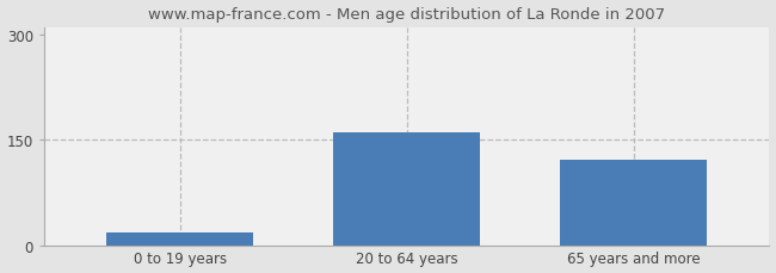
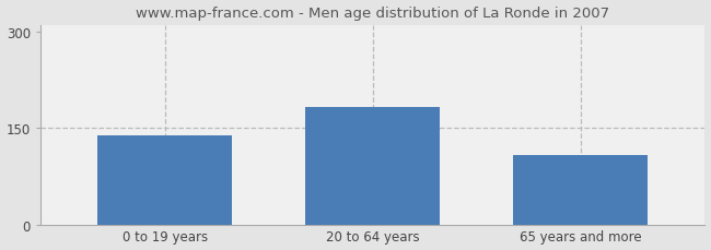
0 to 19 years: 18 -> 138
20 to 64 years: 160 -> 183
65 years and more: 122 -> 108
